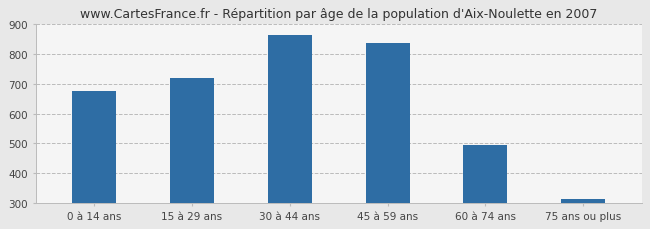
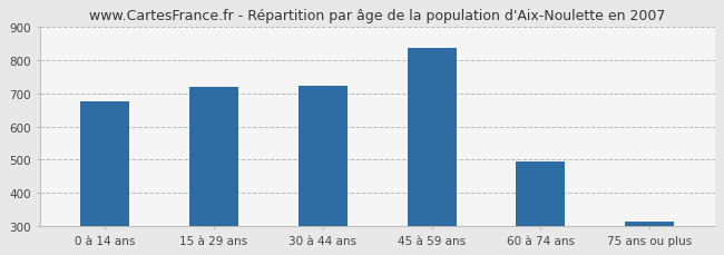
30 à 44 ans: 865 -> 722
